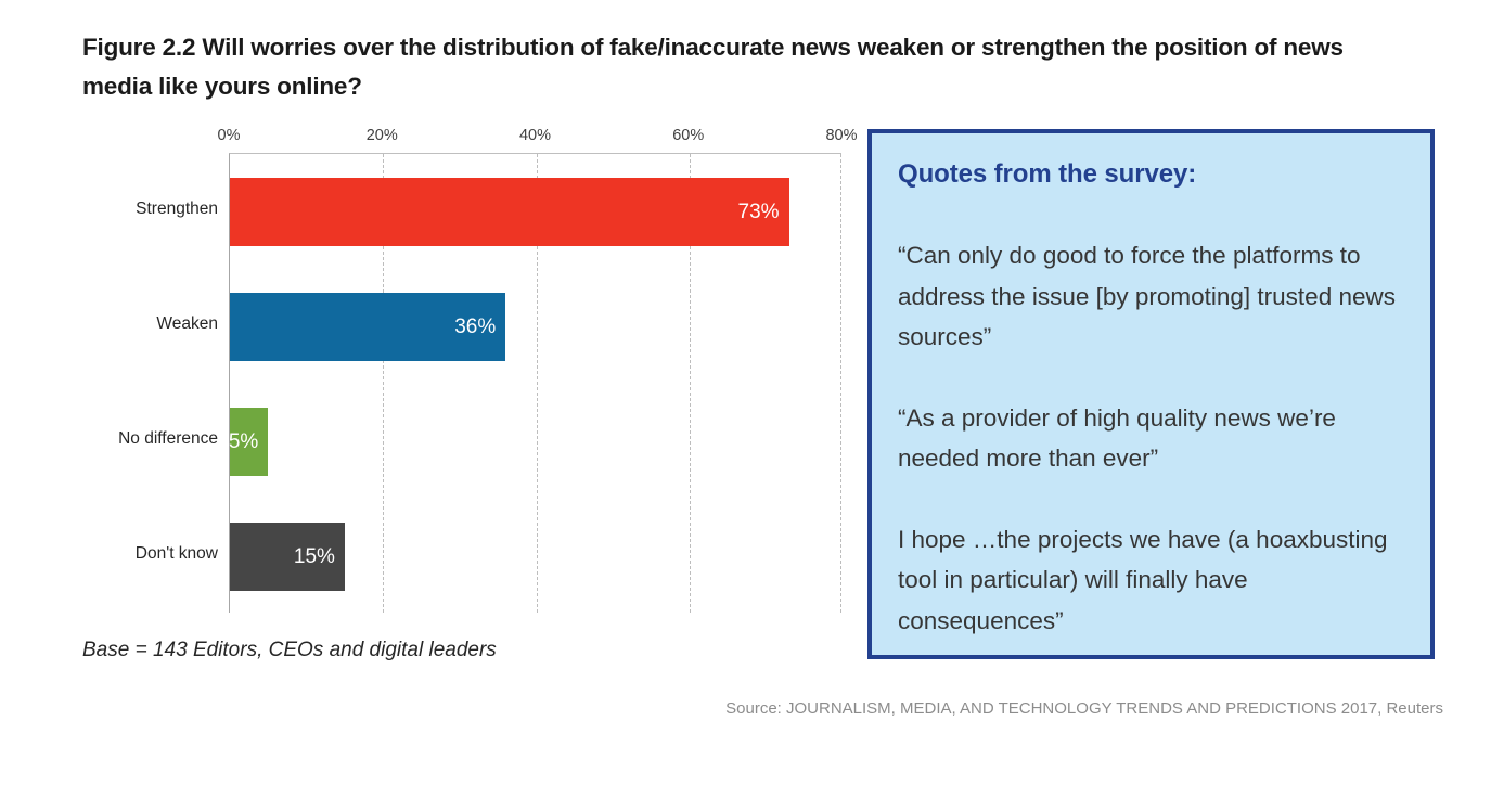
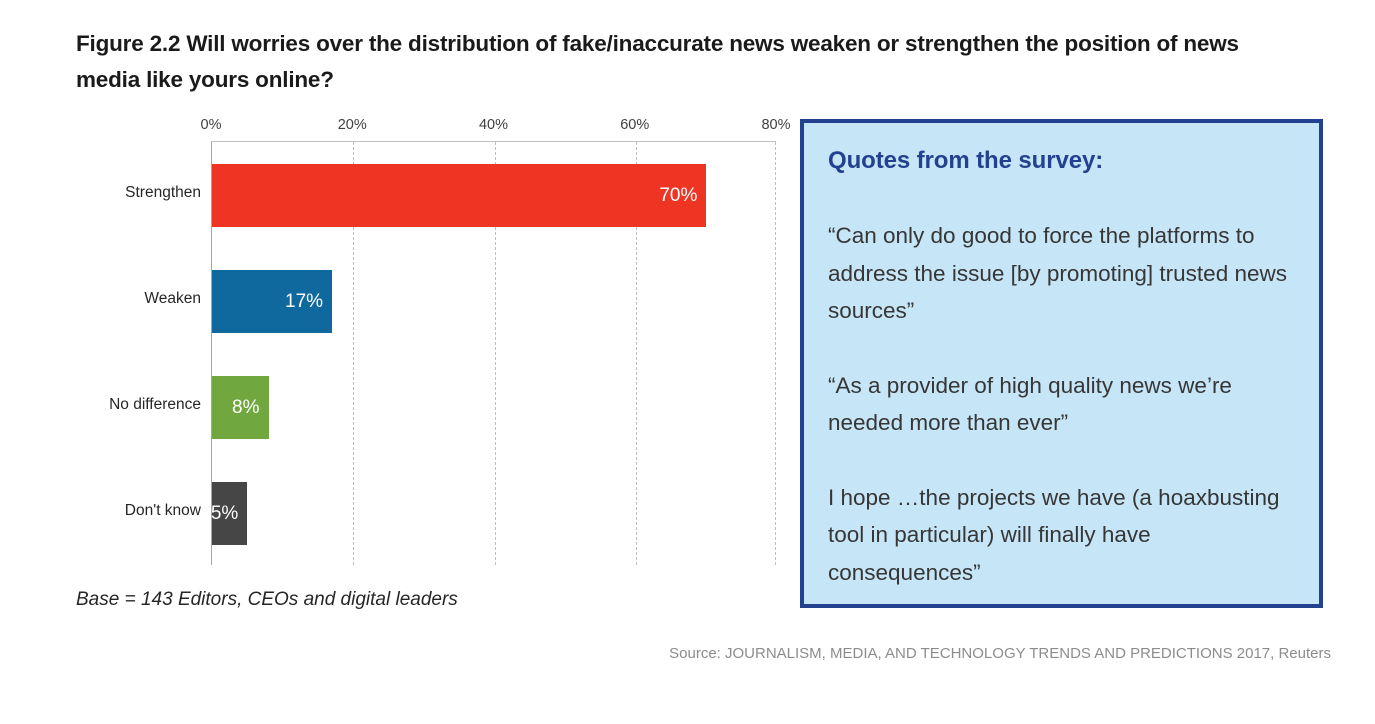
Strengthen: 73% -> 70%
Weaken: 36% -> 17%
No difference: 5% -> 8%
Don't know: 15% -> 5%
